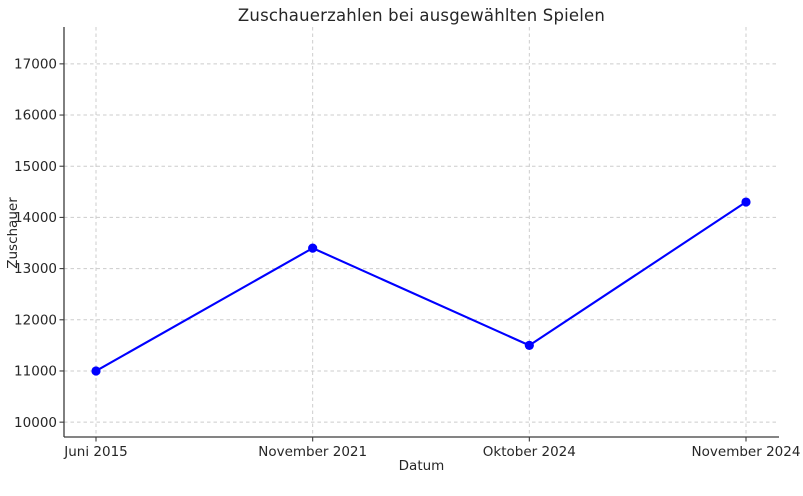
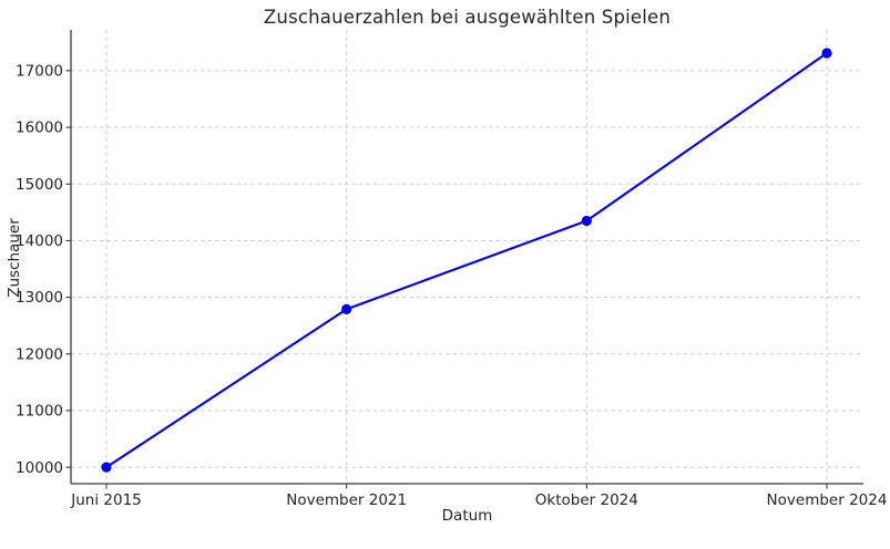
Juni 2015: 11000 -> 10000
November 2021: 13400 -> 12800
Oktober 2024: 11500 -> 14400
November 2024: 14300 -> 17300
